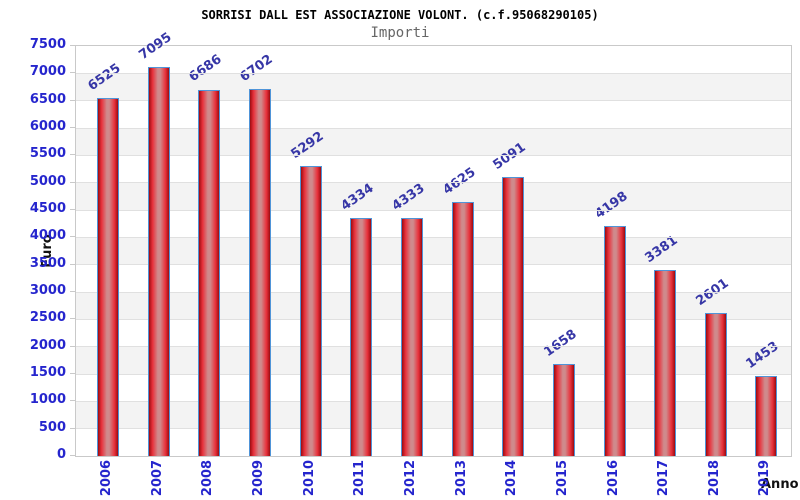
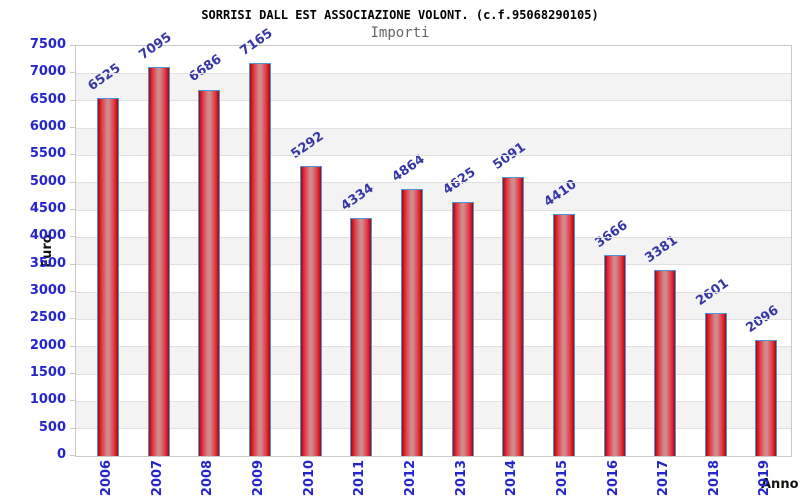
2009: 6702 -> 7165
2012: 4333 -> 4864
2015: 1658 -> 4410
2016: 4198 -> 3666
2019: 1453 -> 2096
